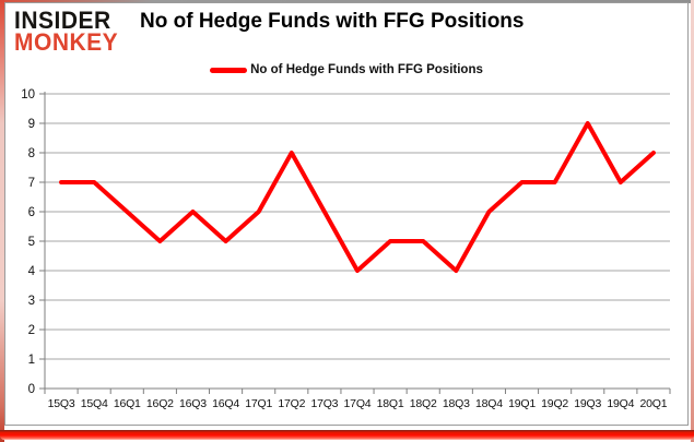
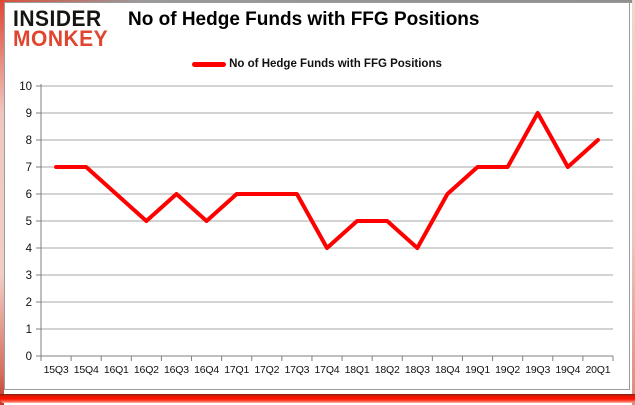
17Q2: 8 -> 6
